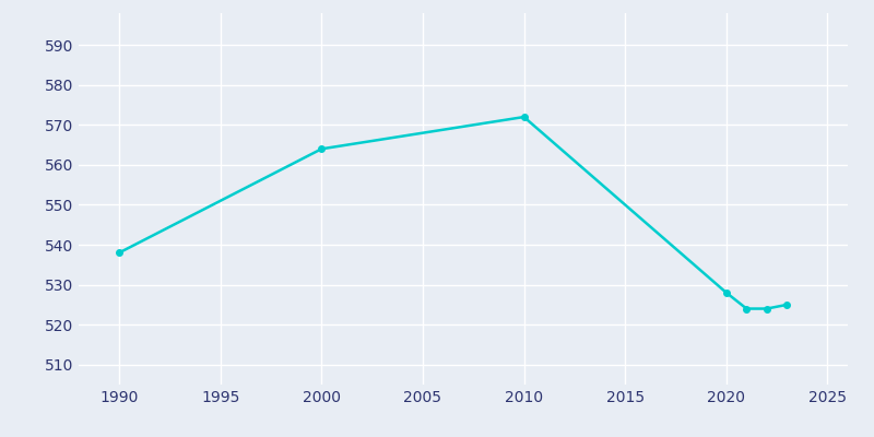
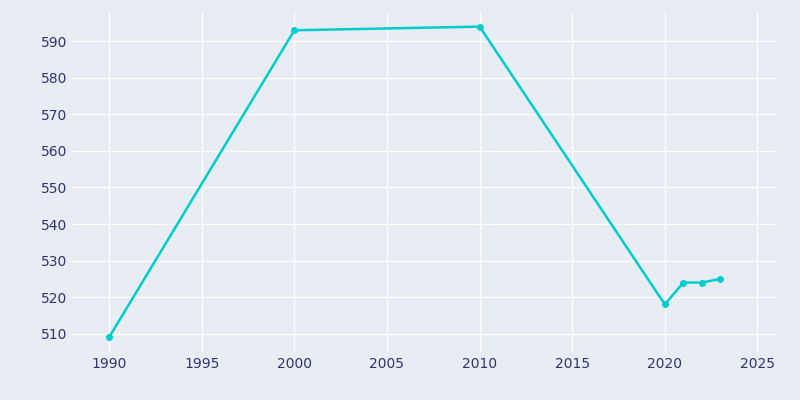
1990: 538 -> 509
2000: 564 -> 593
2010: 572 -> 594
2020: 528 -> 518
